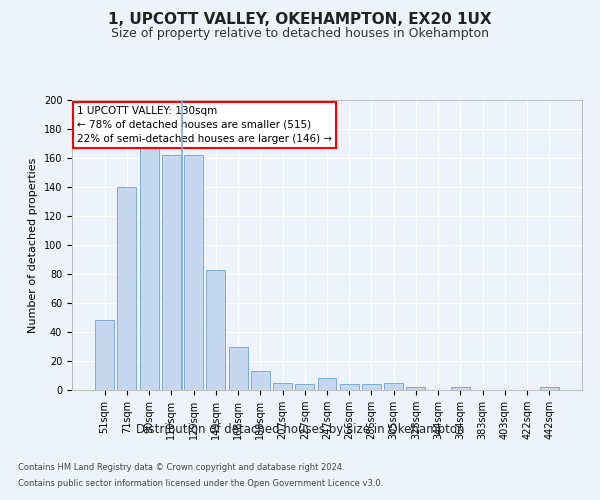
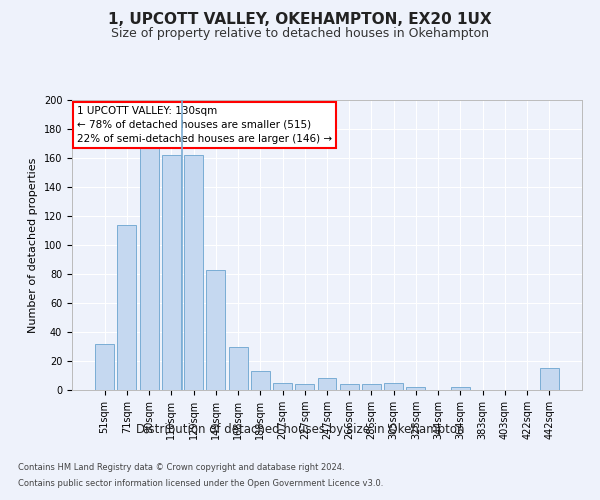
51sqm: 48 -> 32
71sqm: 140 -> 114
442sqm: 2 -> 15
